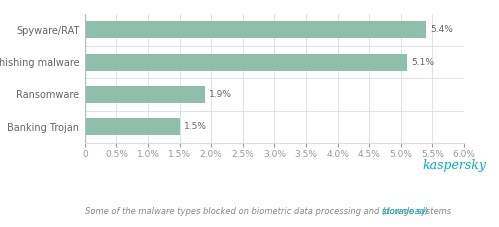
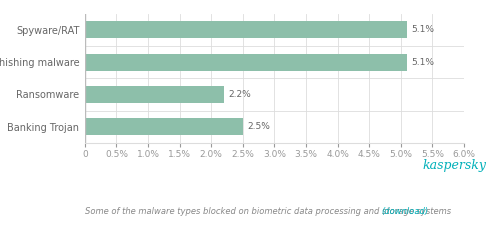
Spyware/RAT: 5.4% -> 5.1%
Ransomware: 1.9% -> 2.2%
Banking Trojan: 1.5% -> 2.5%
